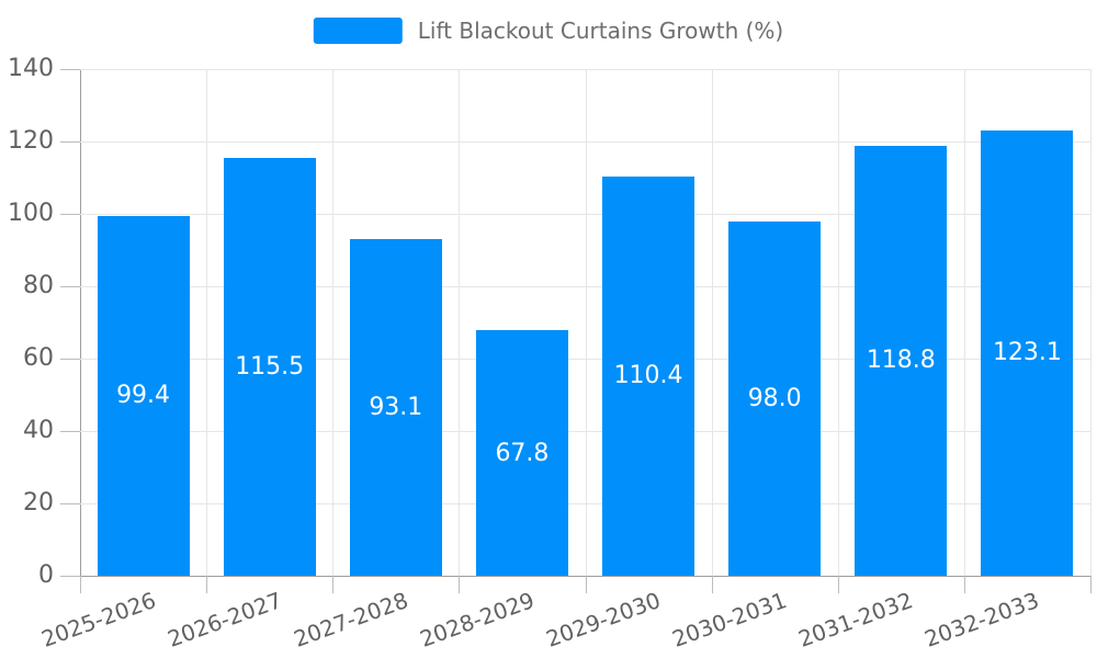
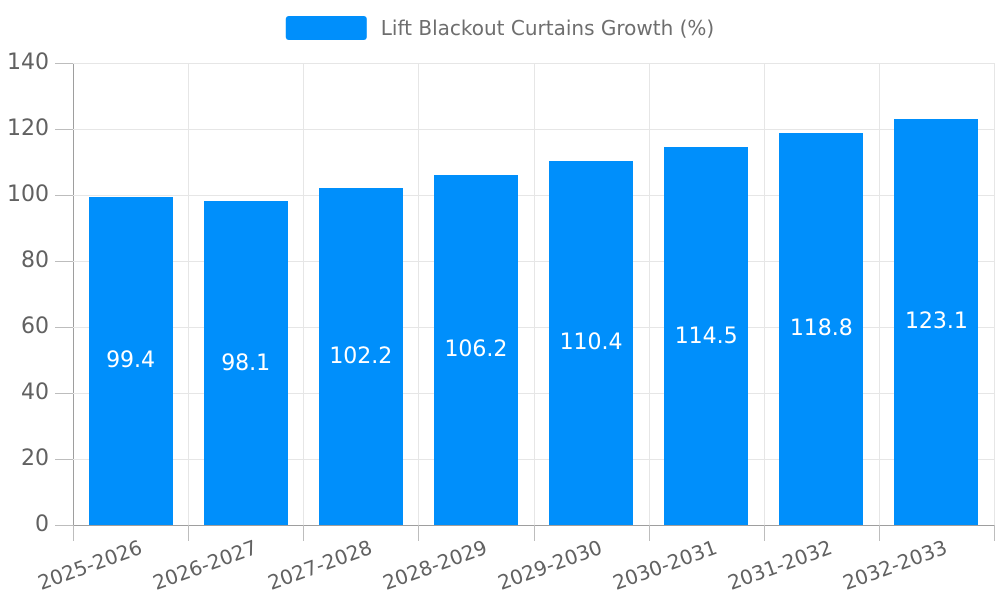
2026-2027: 115.5 -> 98.1
2027-2028: 93.1 -> 102.2
2028-2029: 67.8 -> 106.2
2030-2031: 98.0 -> 114.5
